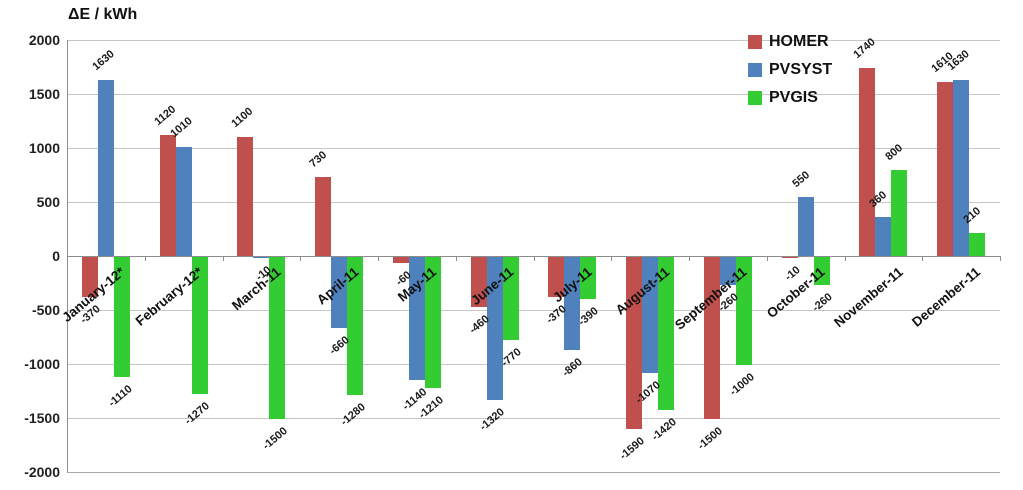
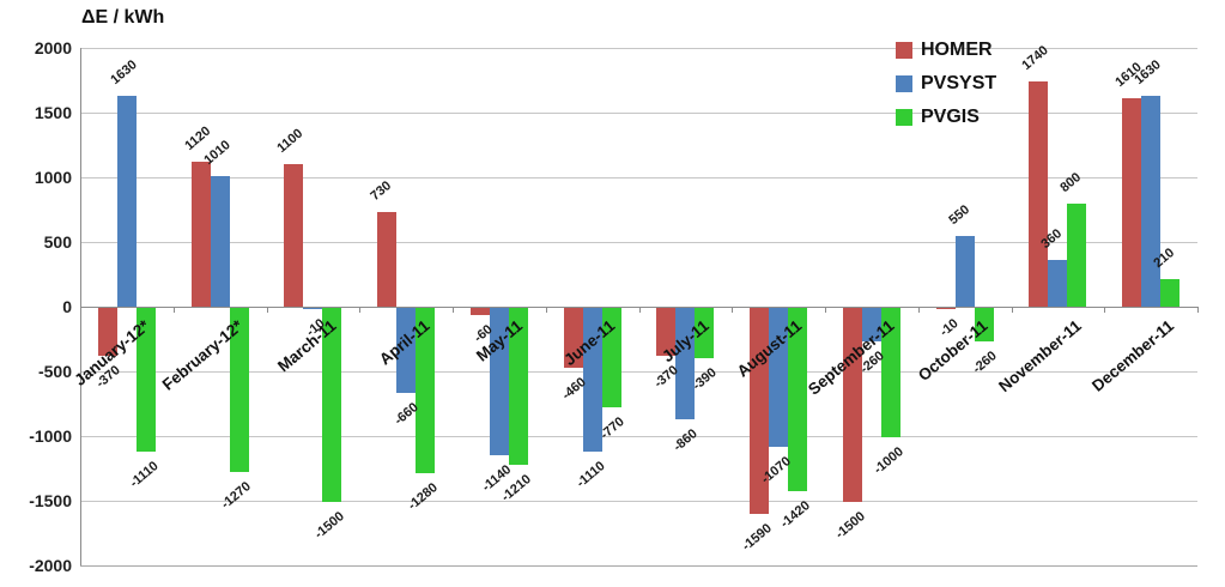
PVSYST/June-11: -1320 -> -1110
